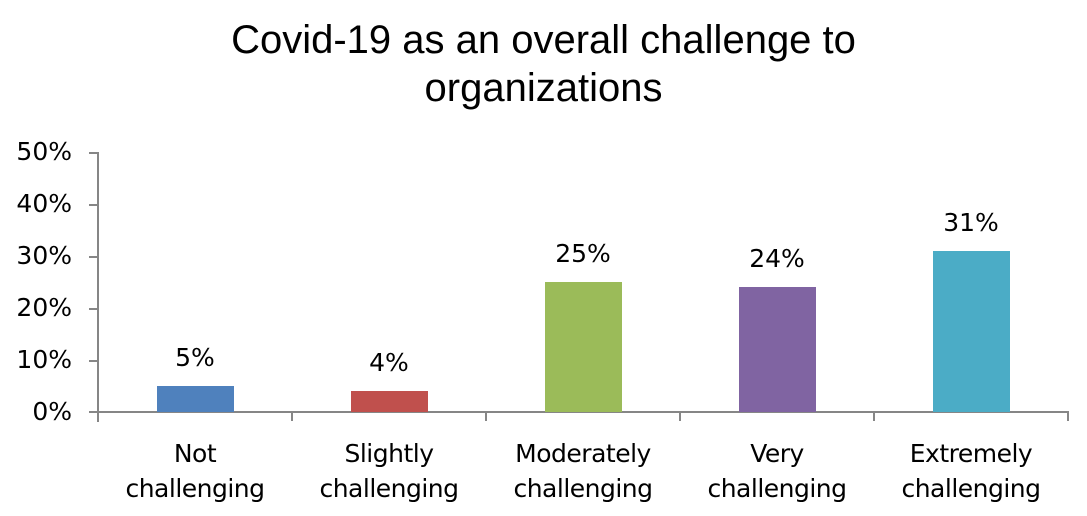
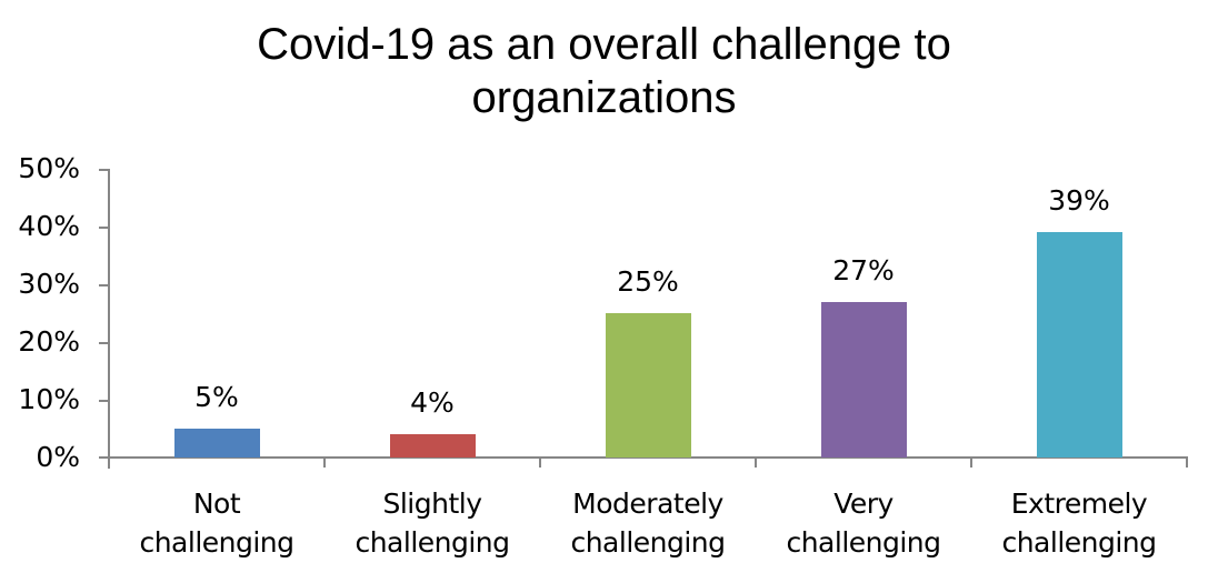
Very challenging: 24% -> 27%
Extremely challenging: 31% -> 39%
